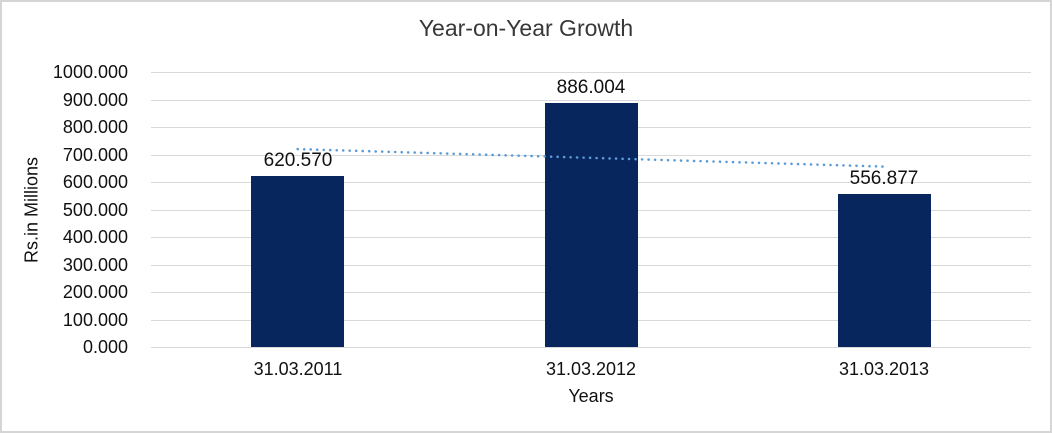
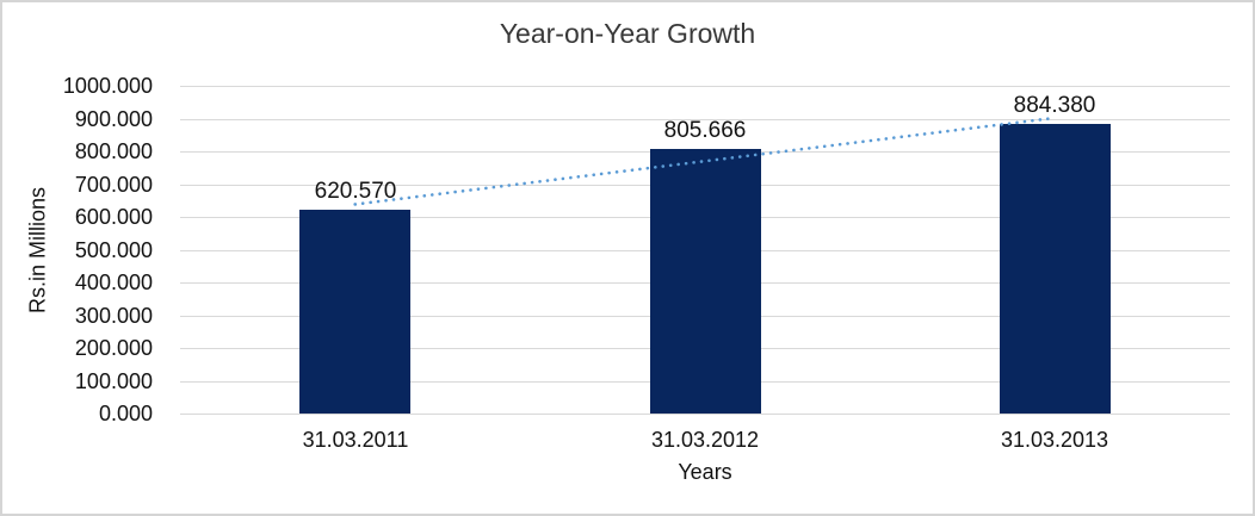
31.03.2012: 886.004 -> 805.666
31.03.2013: 556.877 -> 884.380
